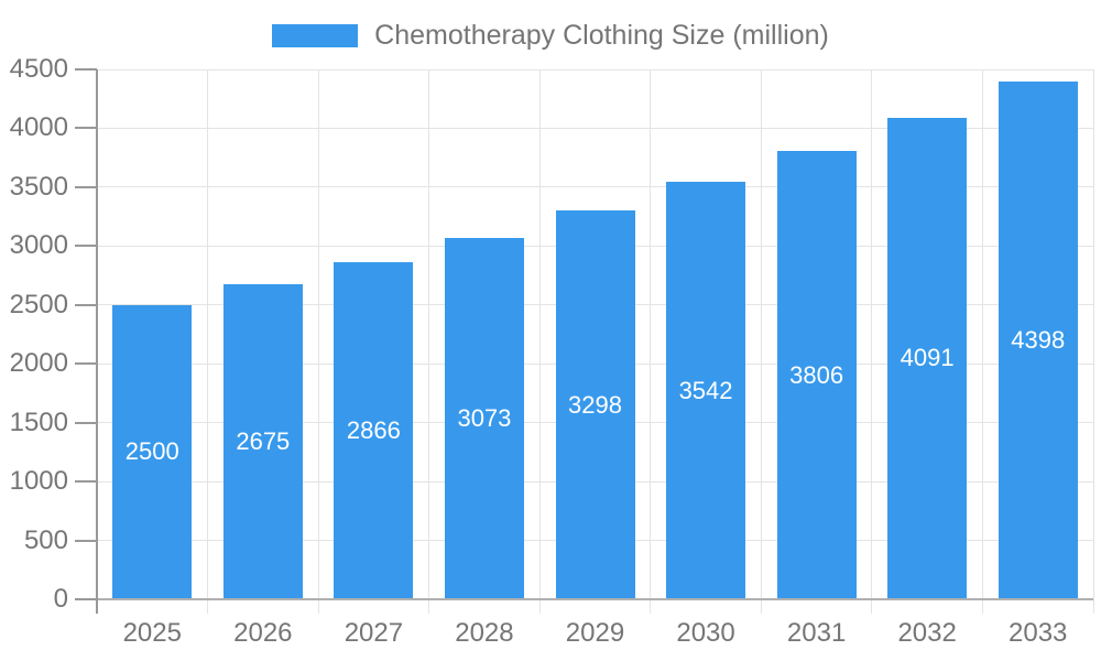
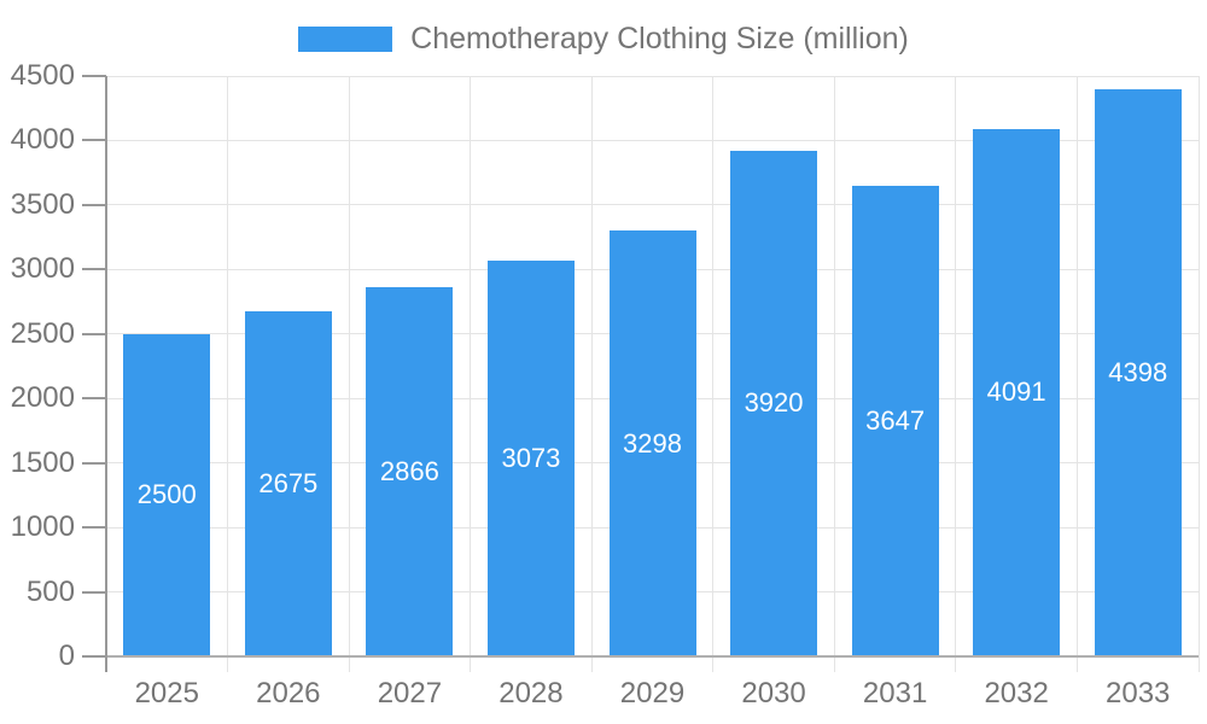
2030: 3542 -> 3920
2031: 3806 -> 3647
